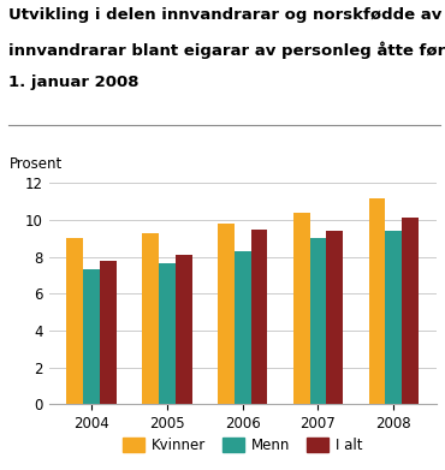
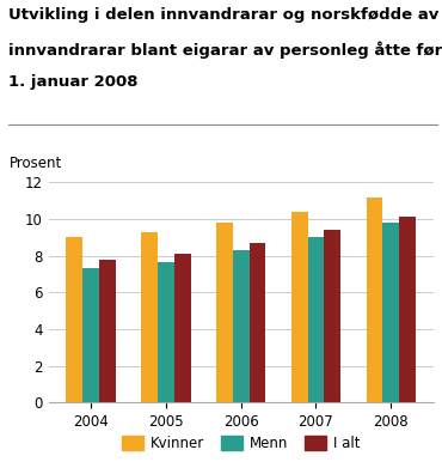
I alt/2006: 9.5 -> 8.7
Menn/2008: 9.4 -> 9.8
